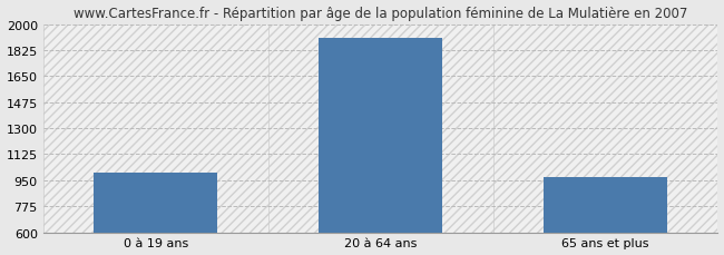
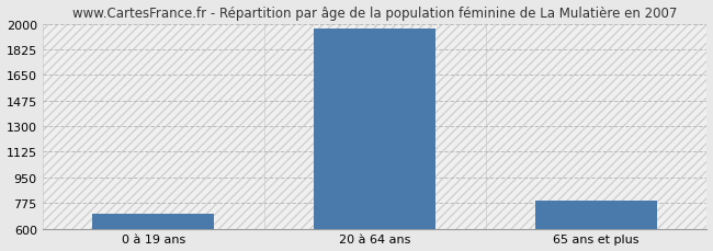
0 à 19 ans: 1000 -> 700
20 à 64 ans: 1910 -> 1960
65 ans et plus: 970 -> 800
